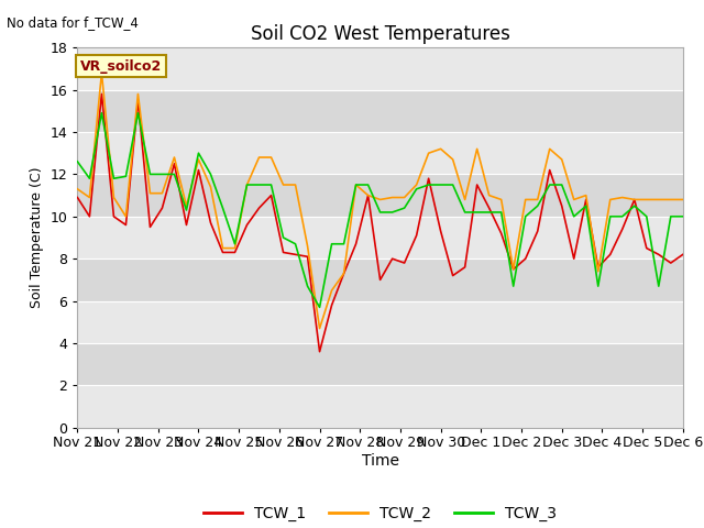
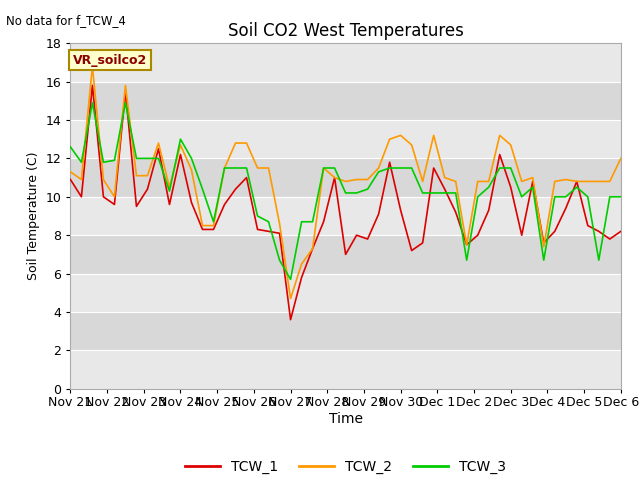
TCW_2/Dec 6: 10.8 -> 12.0
